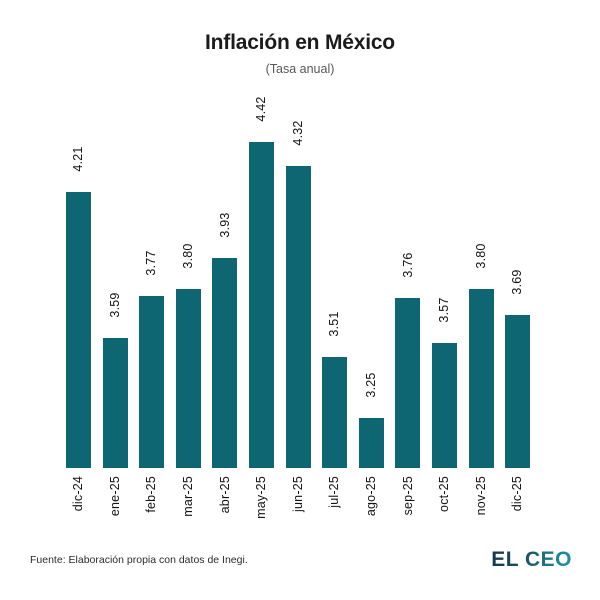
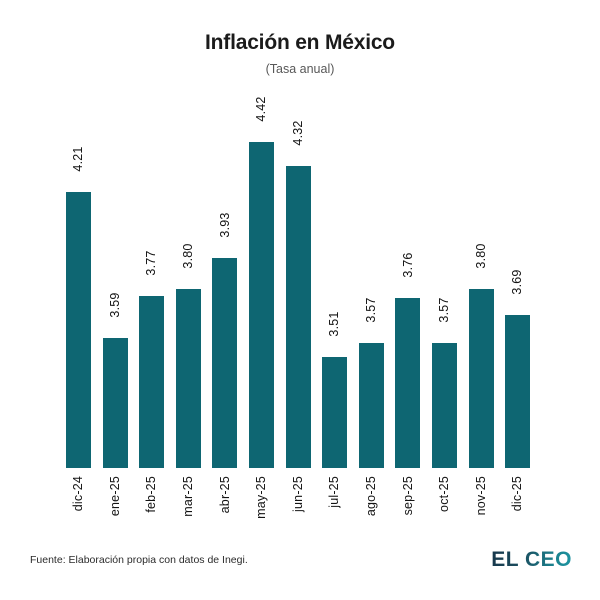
ago-25: 3.25 -> 3.57
